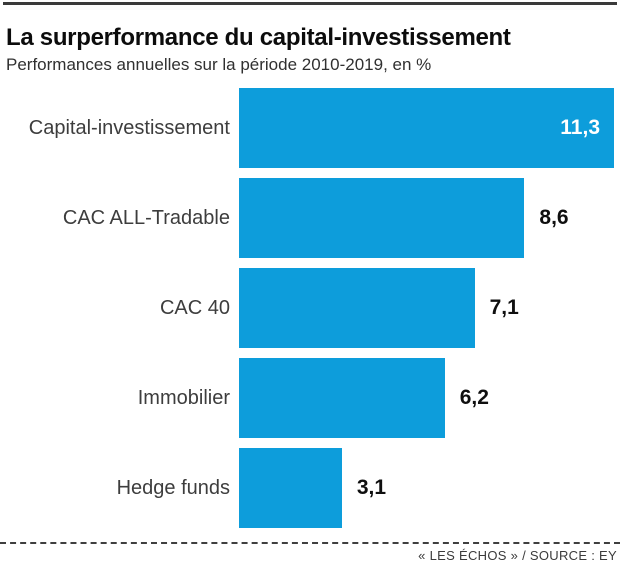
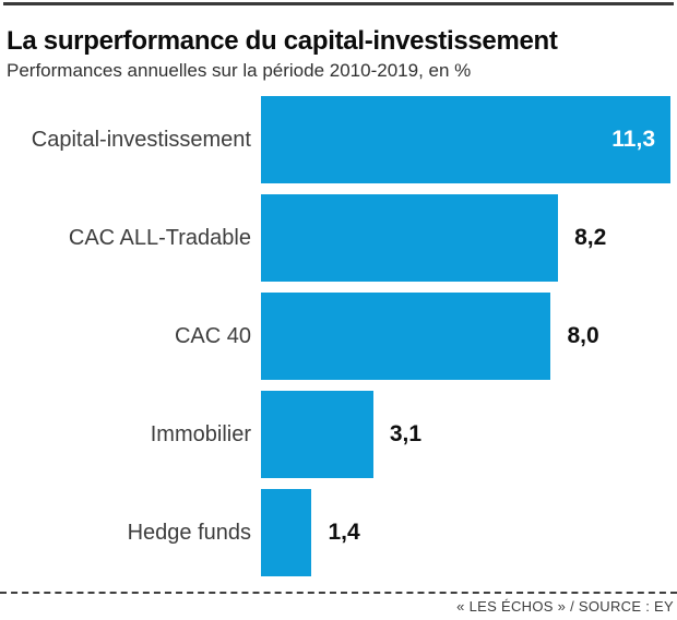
CAC ALL-Tradable: 8,6 -> 8,2
CAC 40: 7,1 -> 8,0
Immobilier: 6,2 -> 3,1
Hedge funds: 3,1 -> 1,4
